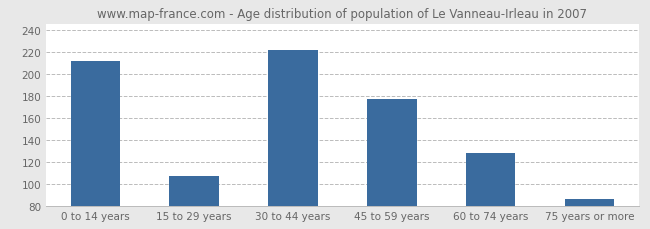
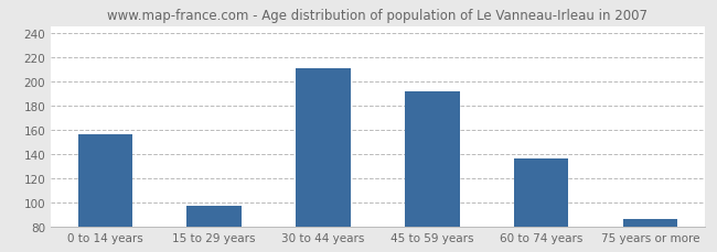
0 to 14 years: 212 -> 156
15 to 29 years: 107 -> 97
30 to 44 years: 222 -> 211
45 to 59 years: 177 -> 192
60 to 74 years: 128 -> 136
